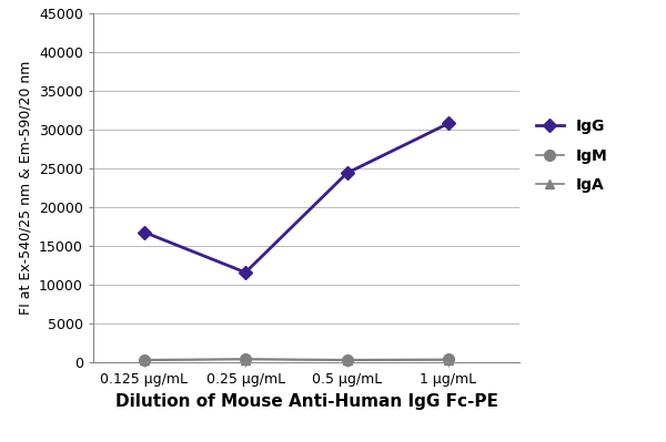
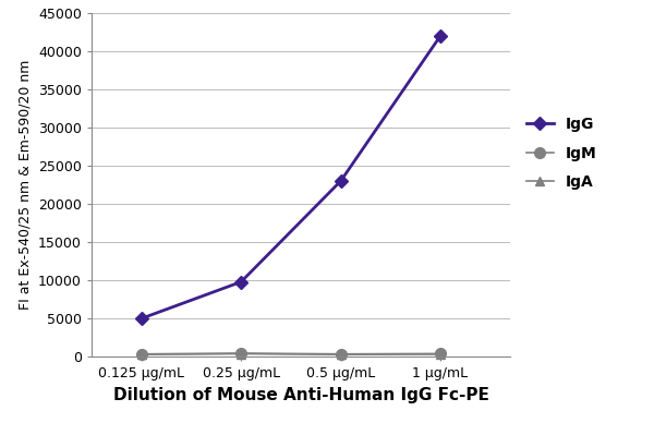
IgG/0.125 μg/mL: 16800 -> 5000
IgG/0.25 μg/mL: 11600 -> 9800
IgG/0.5 μg/mL: 24400 -> 23000
IgG/1 μg/mL: 30800 -> 42000
